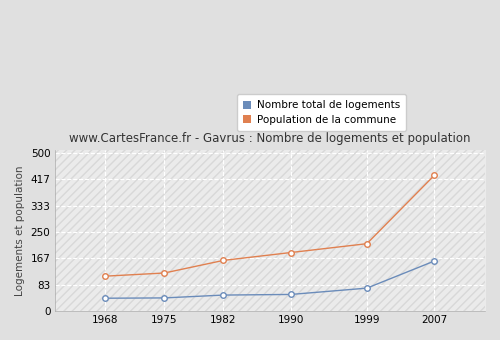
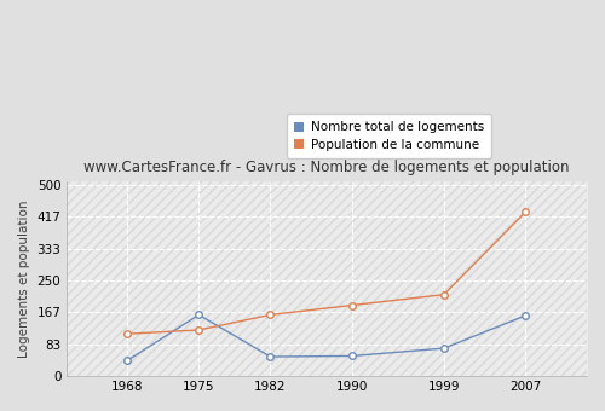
Nombre total de logements/1975: 41 -> 160
